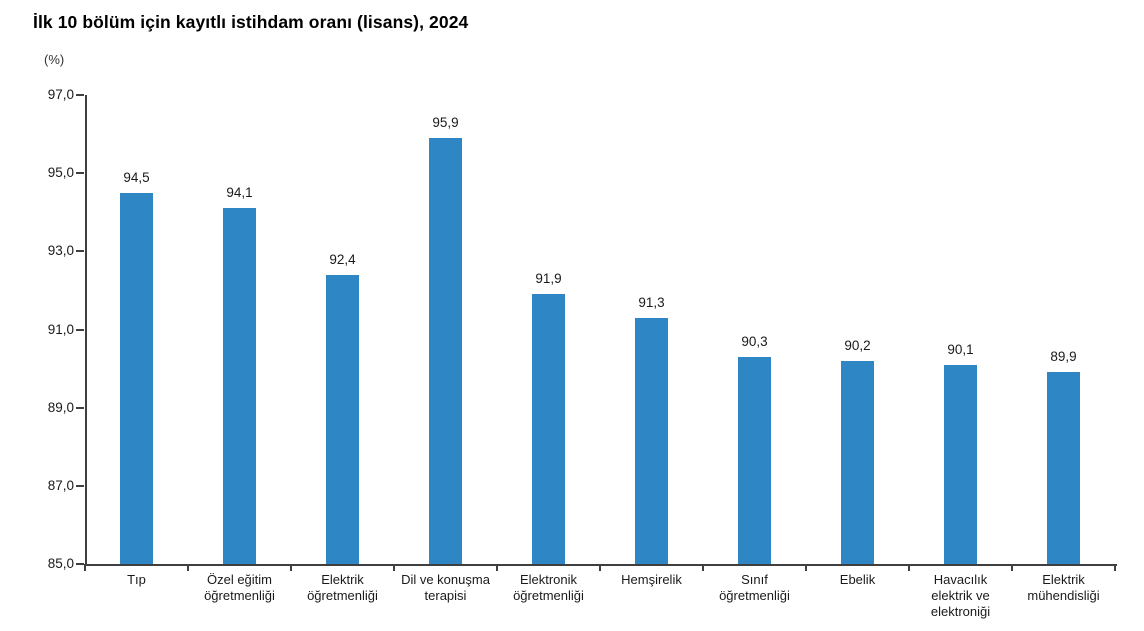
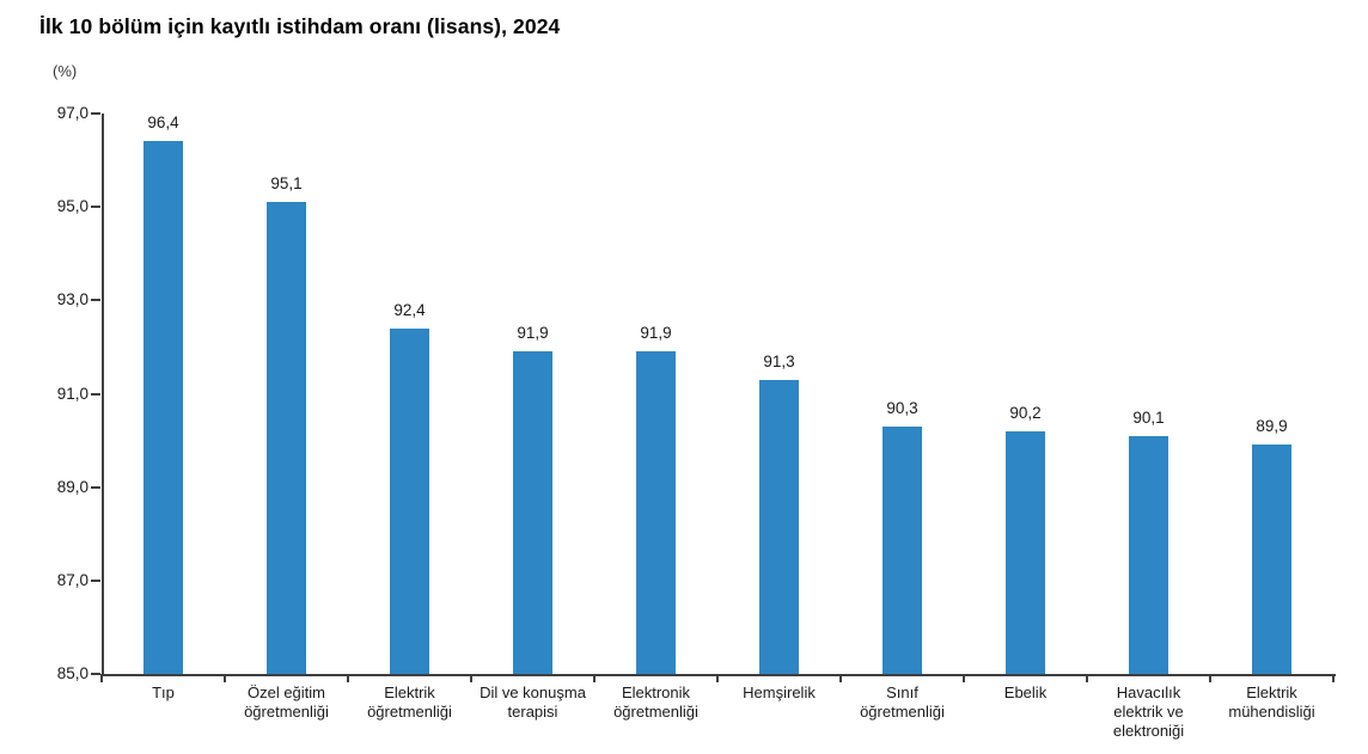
Tıp: 94,5 -> 96,4
Özel eğitim öğretmenliği: 94,1 -> 95,1
Dil ve konuşma terapisi: 95,9 -> 91,9
